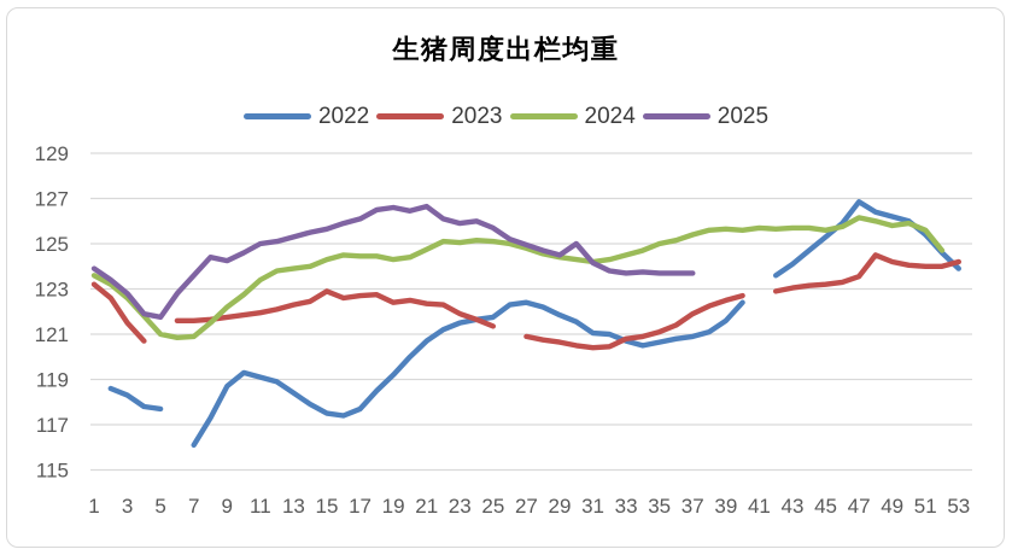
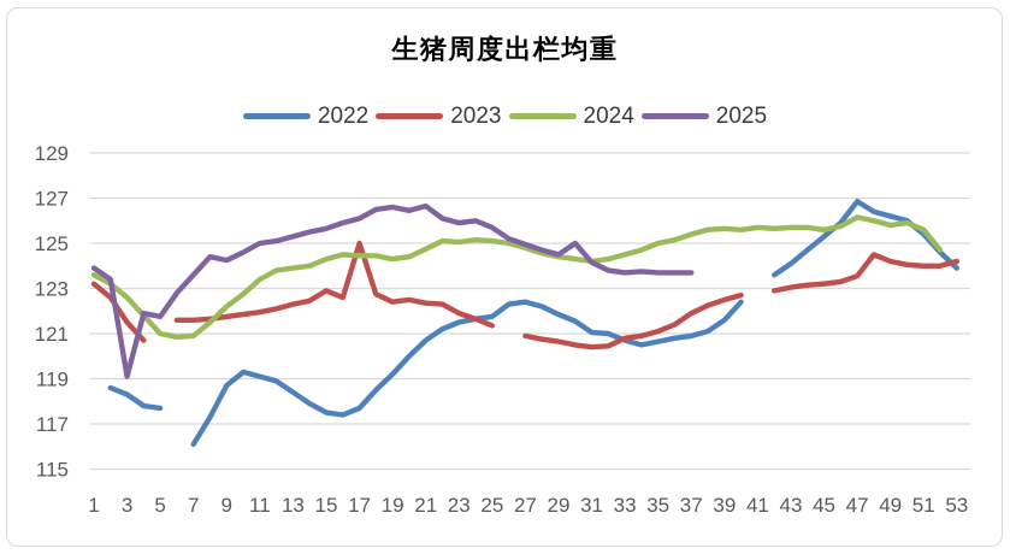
2025/3: 122.8 -> 119.1
2023/17: 122.7 -> 125.0
